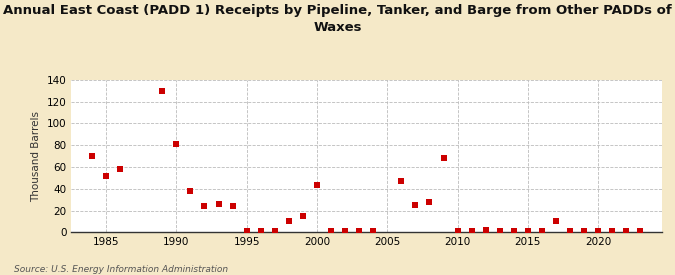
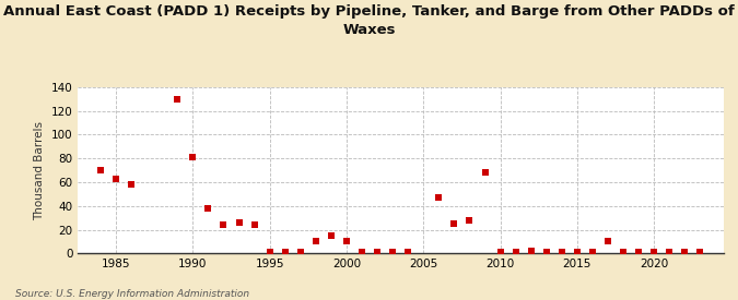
1985: 52 -> 63
2000: 43 -> 10
